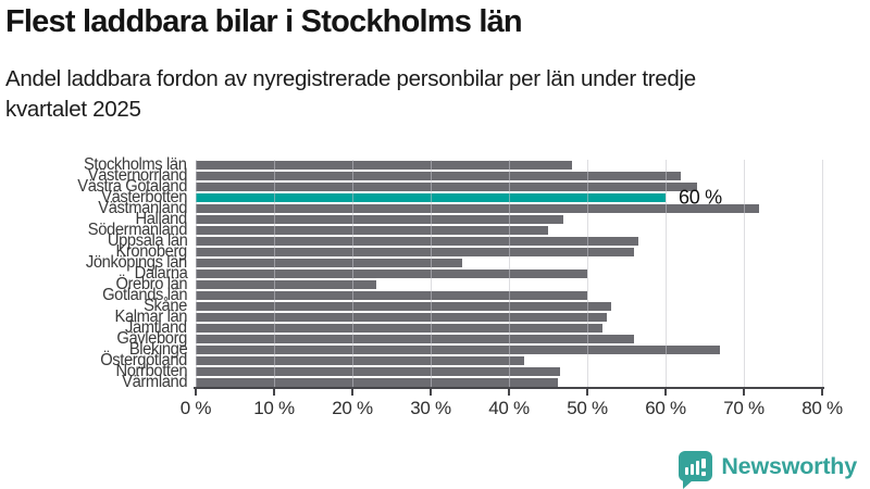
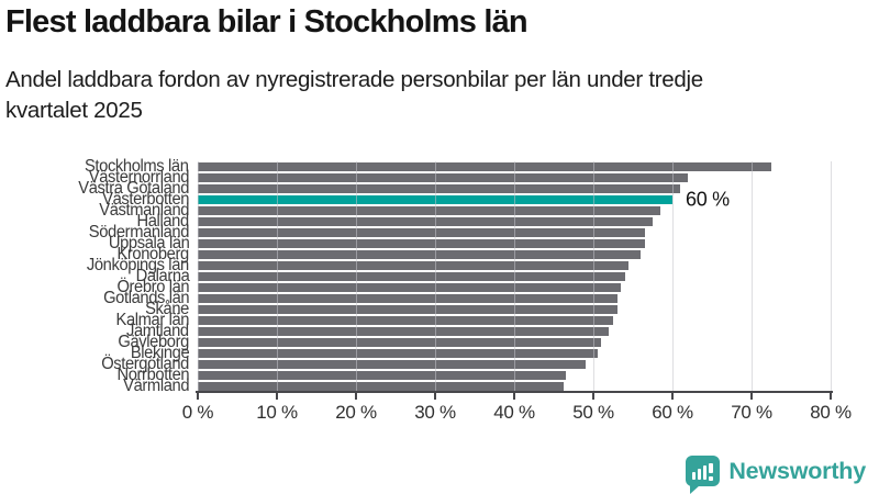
Stockholms län: 48% -> 72%
Västra Götaland: 64% -> 61%
Västmanland: 72% -> 58%
Halland: 47% -> 58%
Södermanland: 45% -> 56%
Jönköpings län: 34% -> 54%
Dalarna: 50% -> 54%
Örebro län: 23% -> 54%
Gotlands län: 50% -> 53%
Gävleborg: 56% -> 51%
Blekinge: 67% -> 50%
Östergötland: 42% -> 49%
